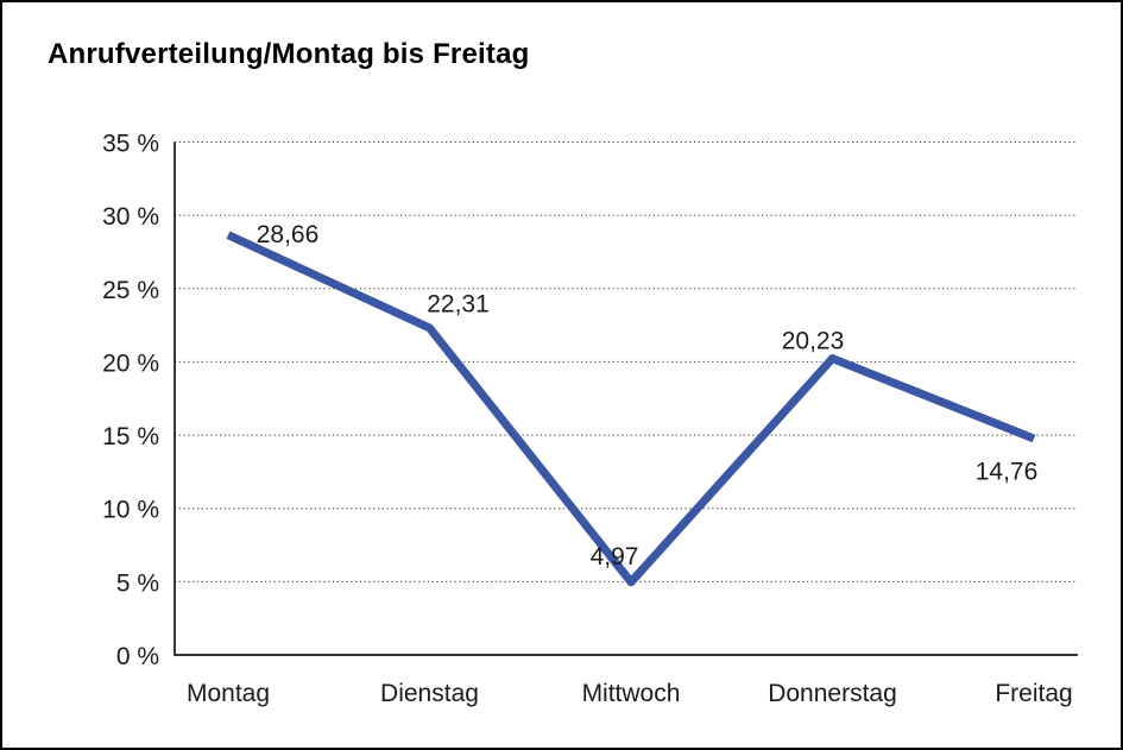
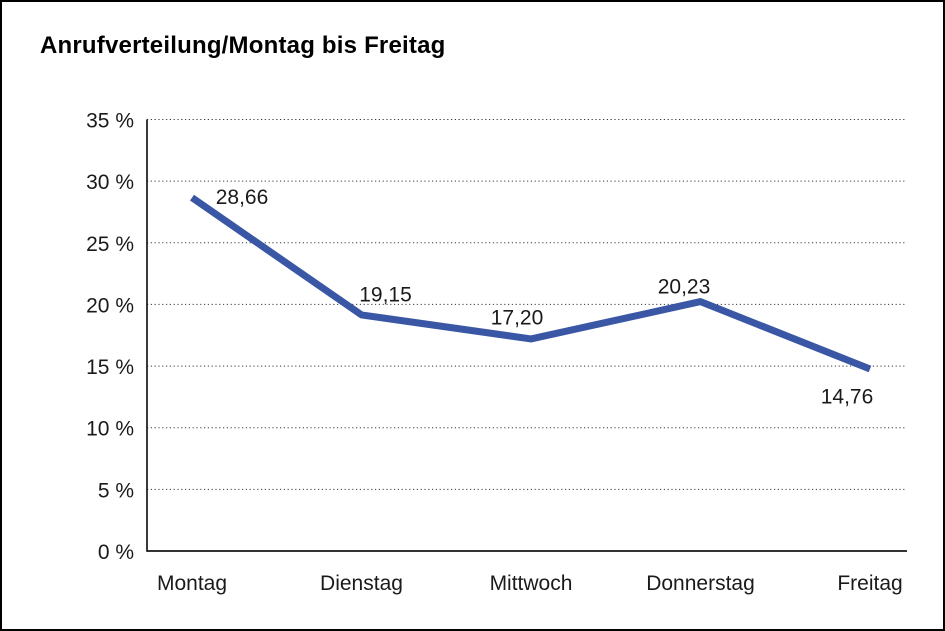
Dienstag: 22,31 -> 19,15
Mittwoch: 4,97 -> 17,20
